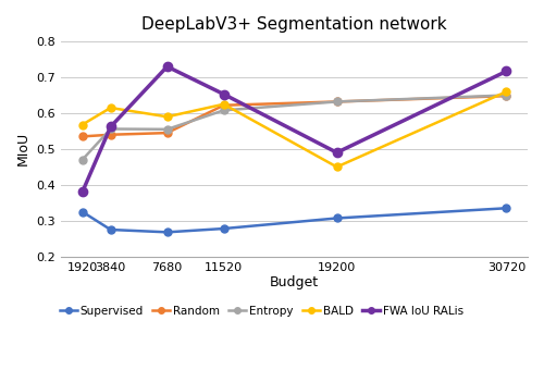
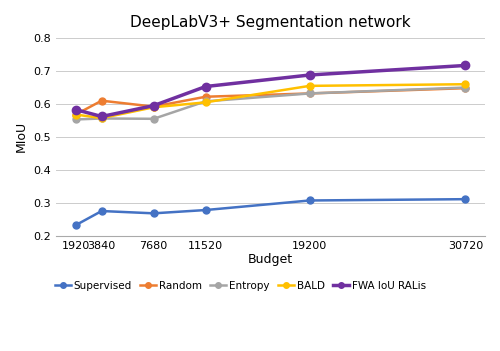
Supervised/1920: 0.325 -> 0.232
Random/1920: 0.535 -> 0.568
Entropy/1920: 0.470 -> 0.553
FWA IoU RALis/1920: 0.380 -> 0.583
Random/3840: 0.540 -> 0.610
BALD/3840: 0.615 -> 0.557
Random/7680: 0.545 -> 0.592
FWA IoU RALis/7680: 0.730 -> 0.595
BALD/11520: 0.625 -> 0.605
BALD/19200: 0.450 -> 0.655
FWA IoU RALis/19200: 0.490 -> 0.688
Supervised/30720: 0.335 -> 0.311
